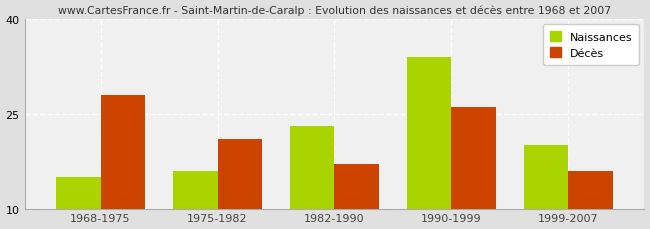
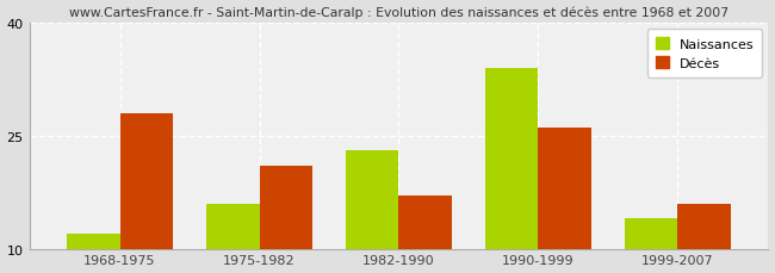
Naissances/1968-1975: 15 -> 12
Naissances/1999-2007: 20 -> 14
